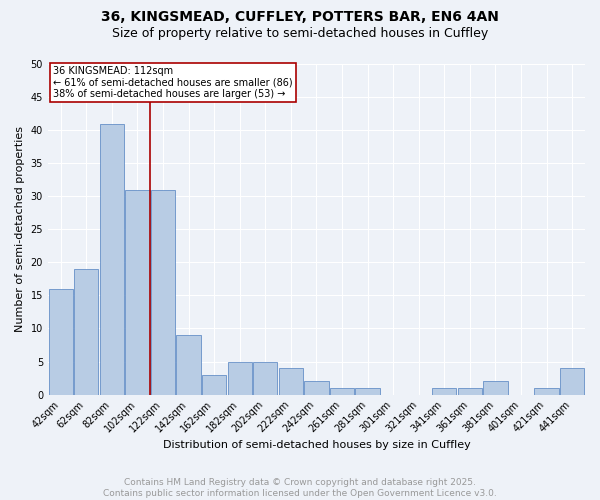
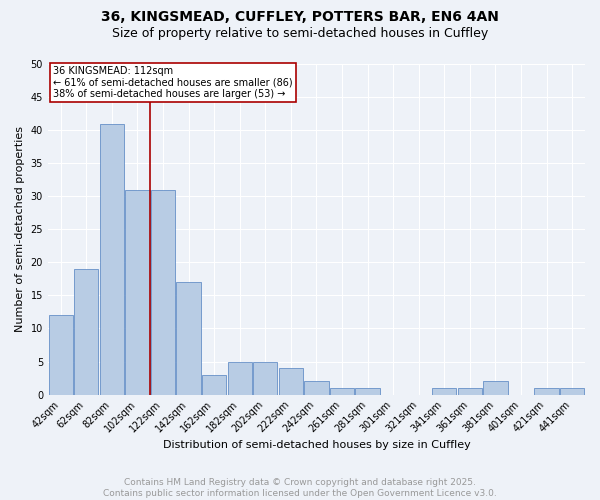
42sqm: 16 -> 12
142sqm: 9 -> 17
441sqm: 4 -> 1
